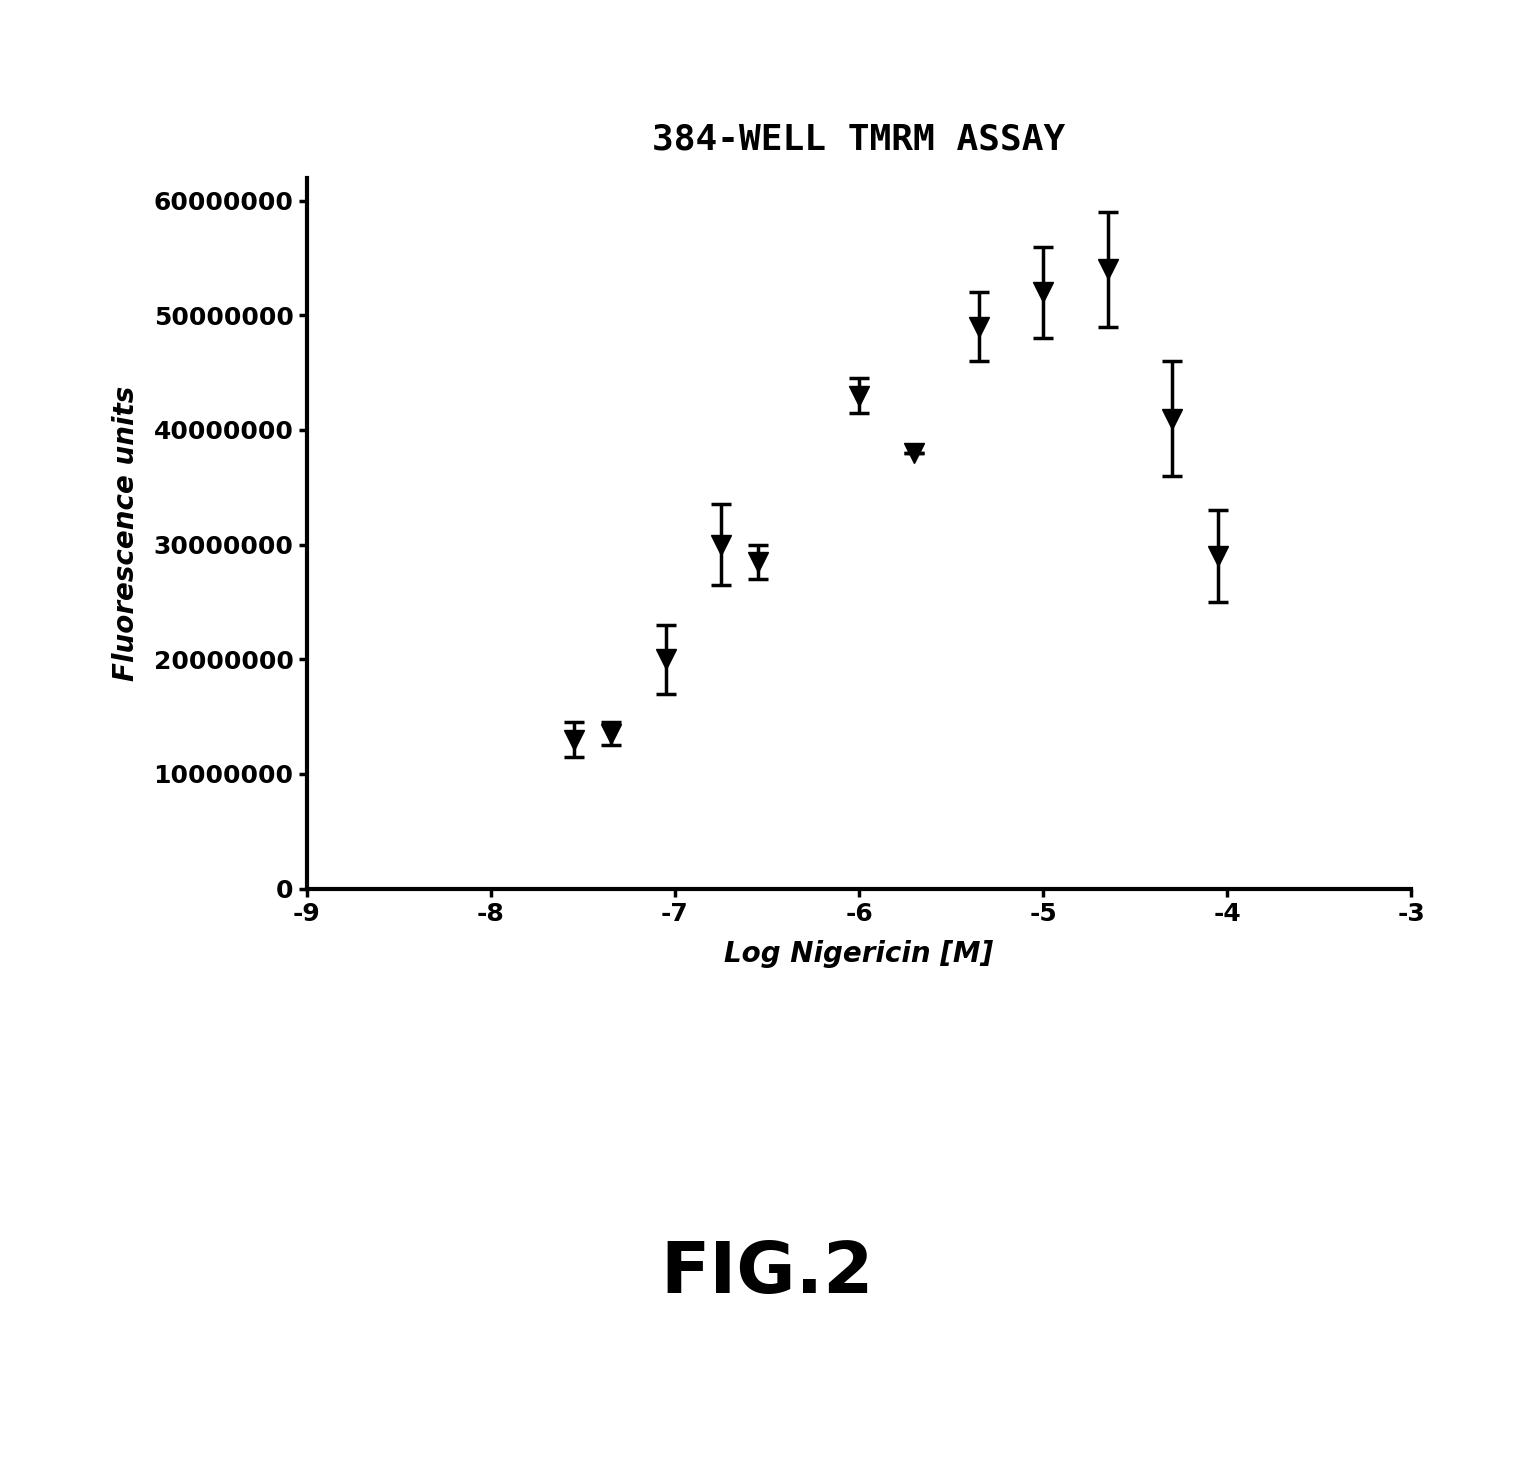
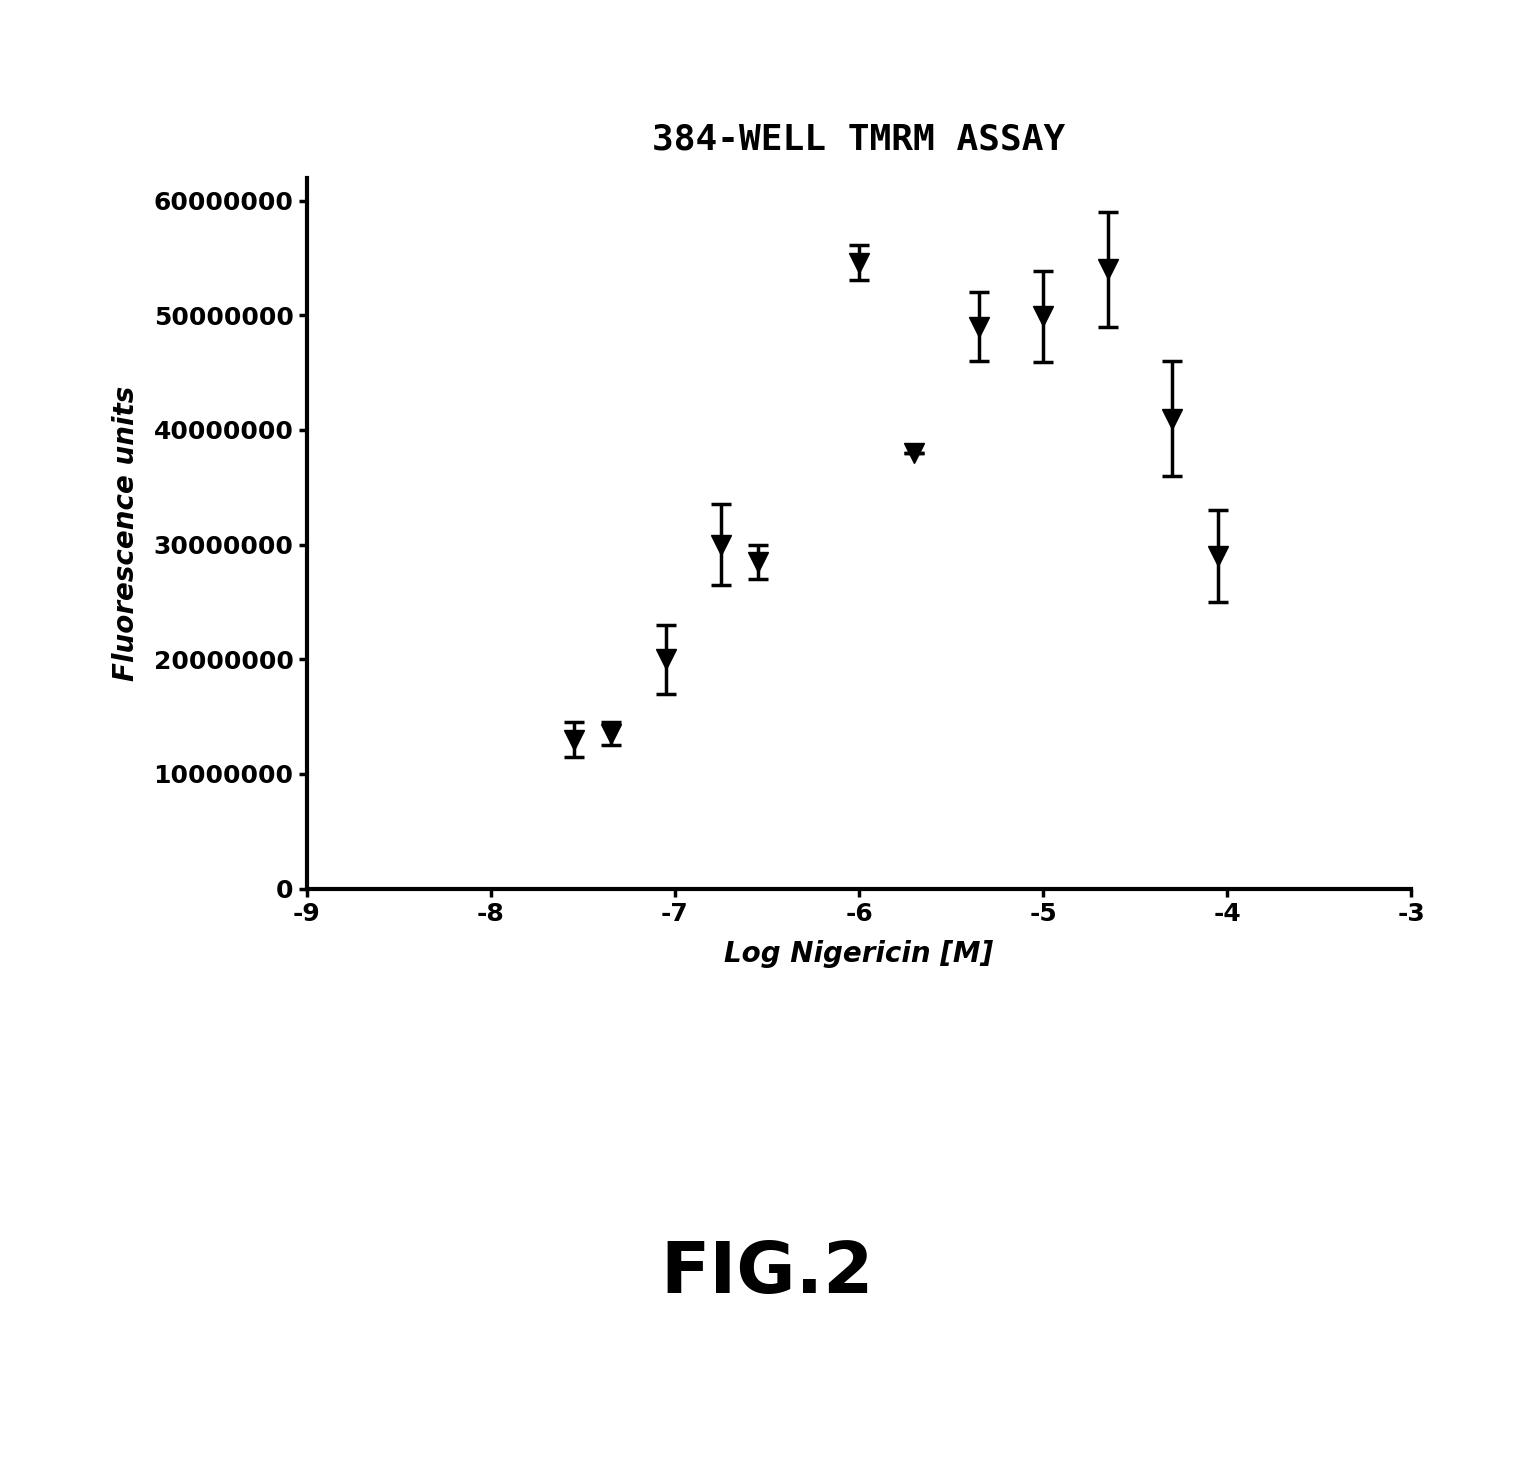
-6: 43000000 -> 54600000
-5: 52000000 -> 49900000
